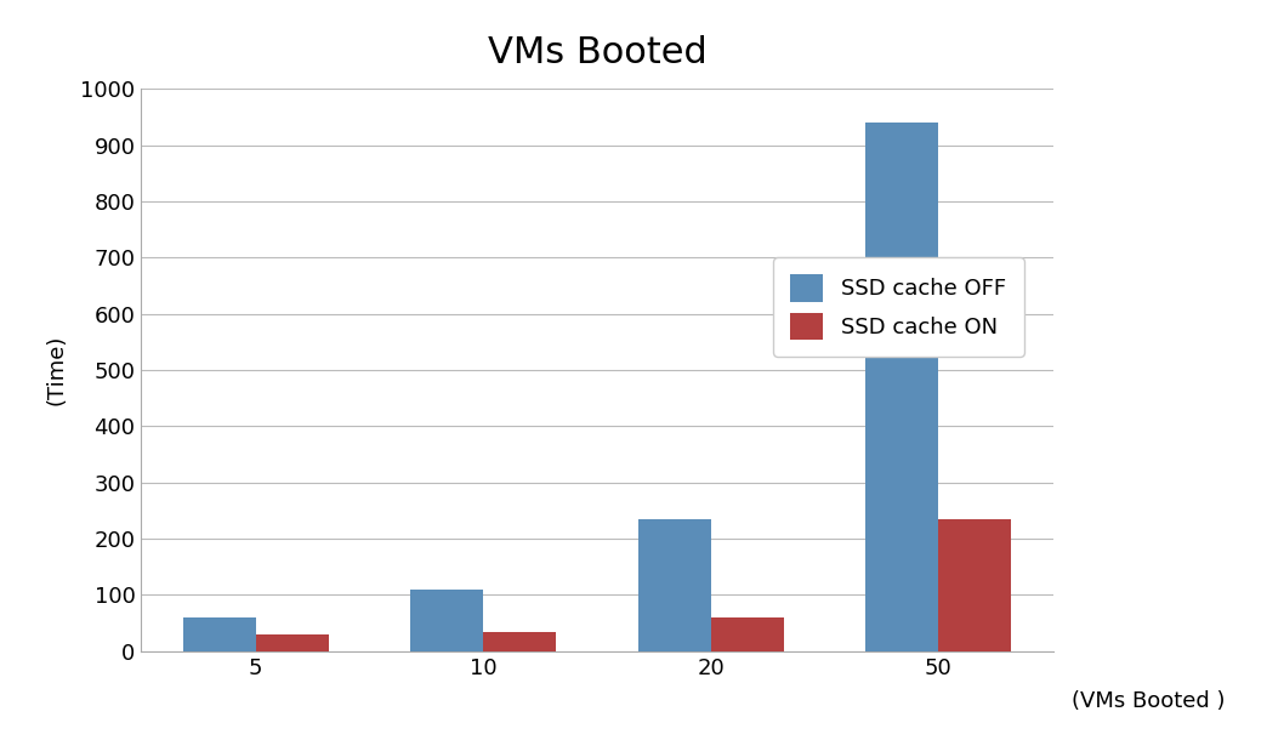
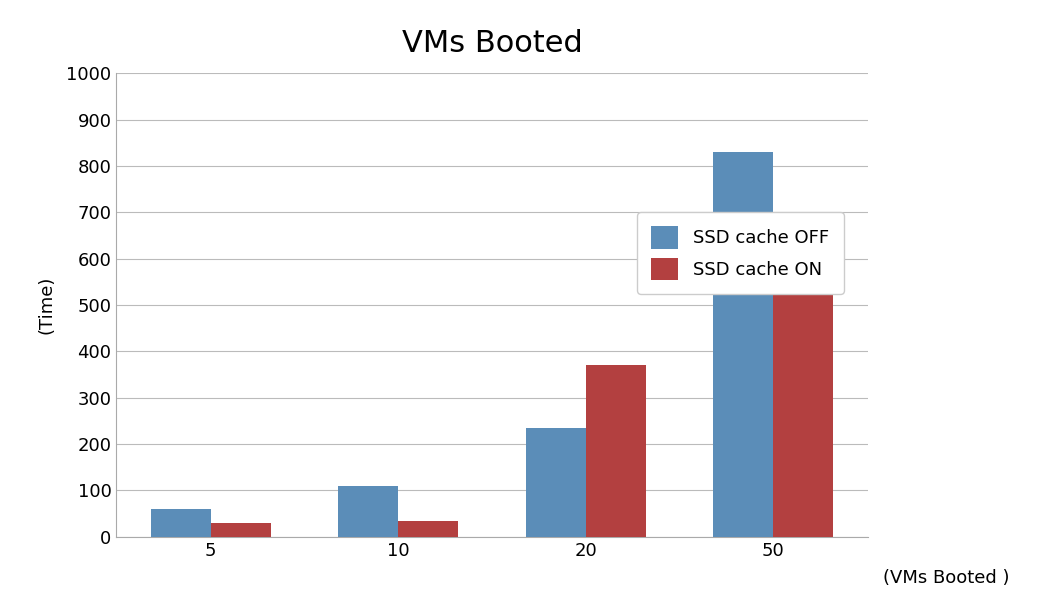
SSD cache ON/20: 60 -> 370
SSD cache OFF/50: 940 -> 830
SSD cache ON/50: 235 -> 525
